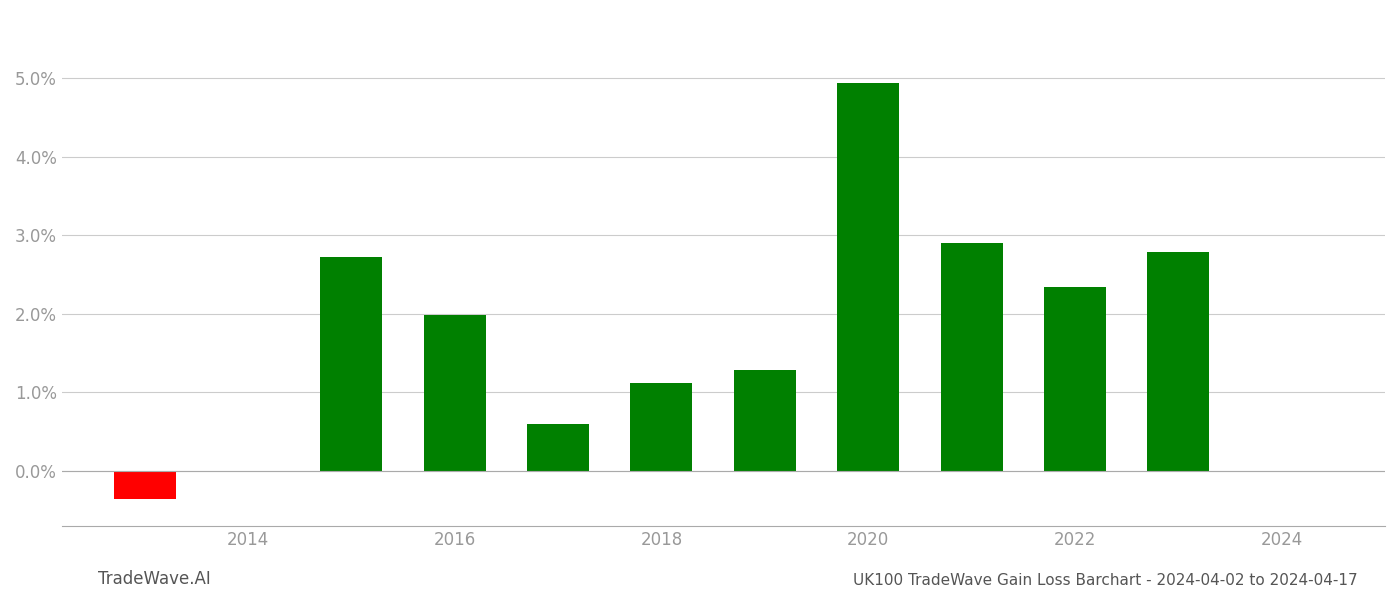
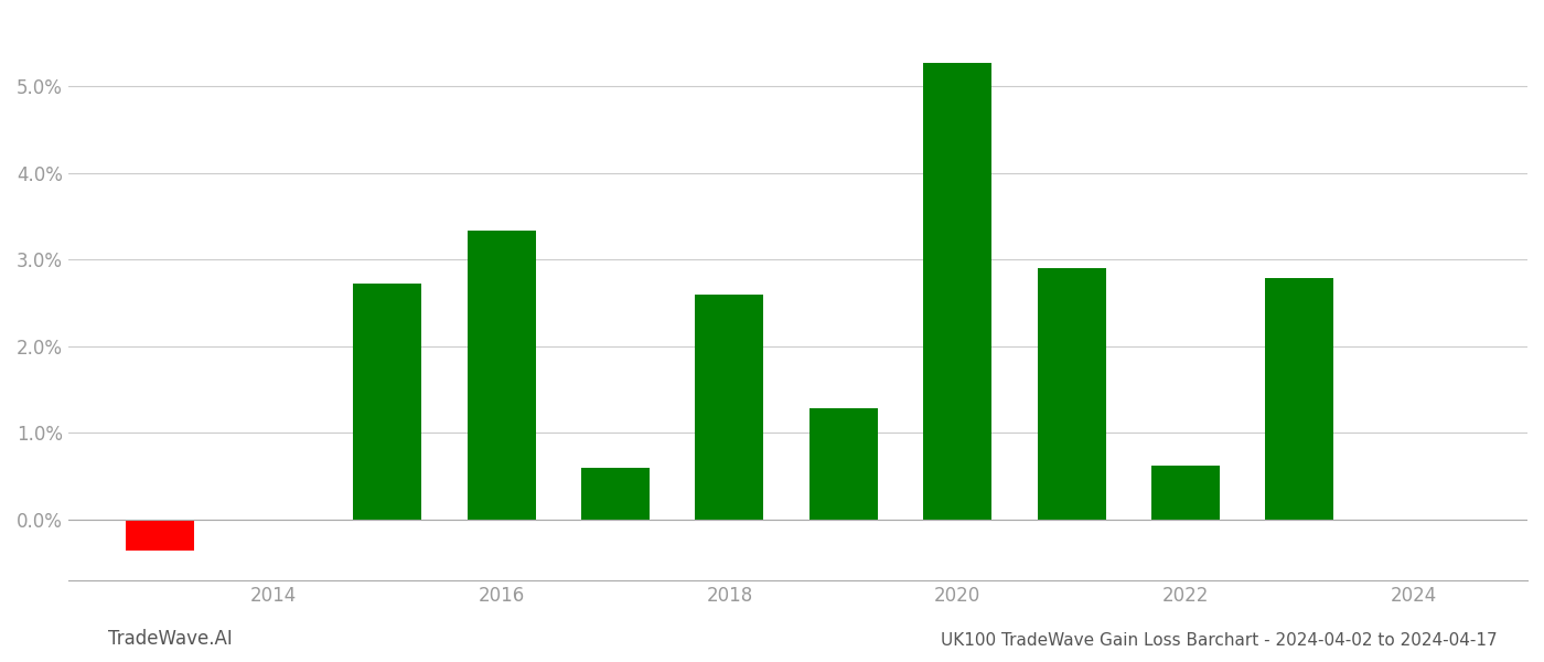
2016: 1.98% -> 3.33%
2018: 1.12% -> 2.60%
2020: 4.94% -> 5.27%
2022: 2.34% -> 0.63%
